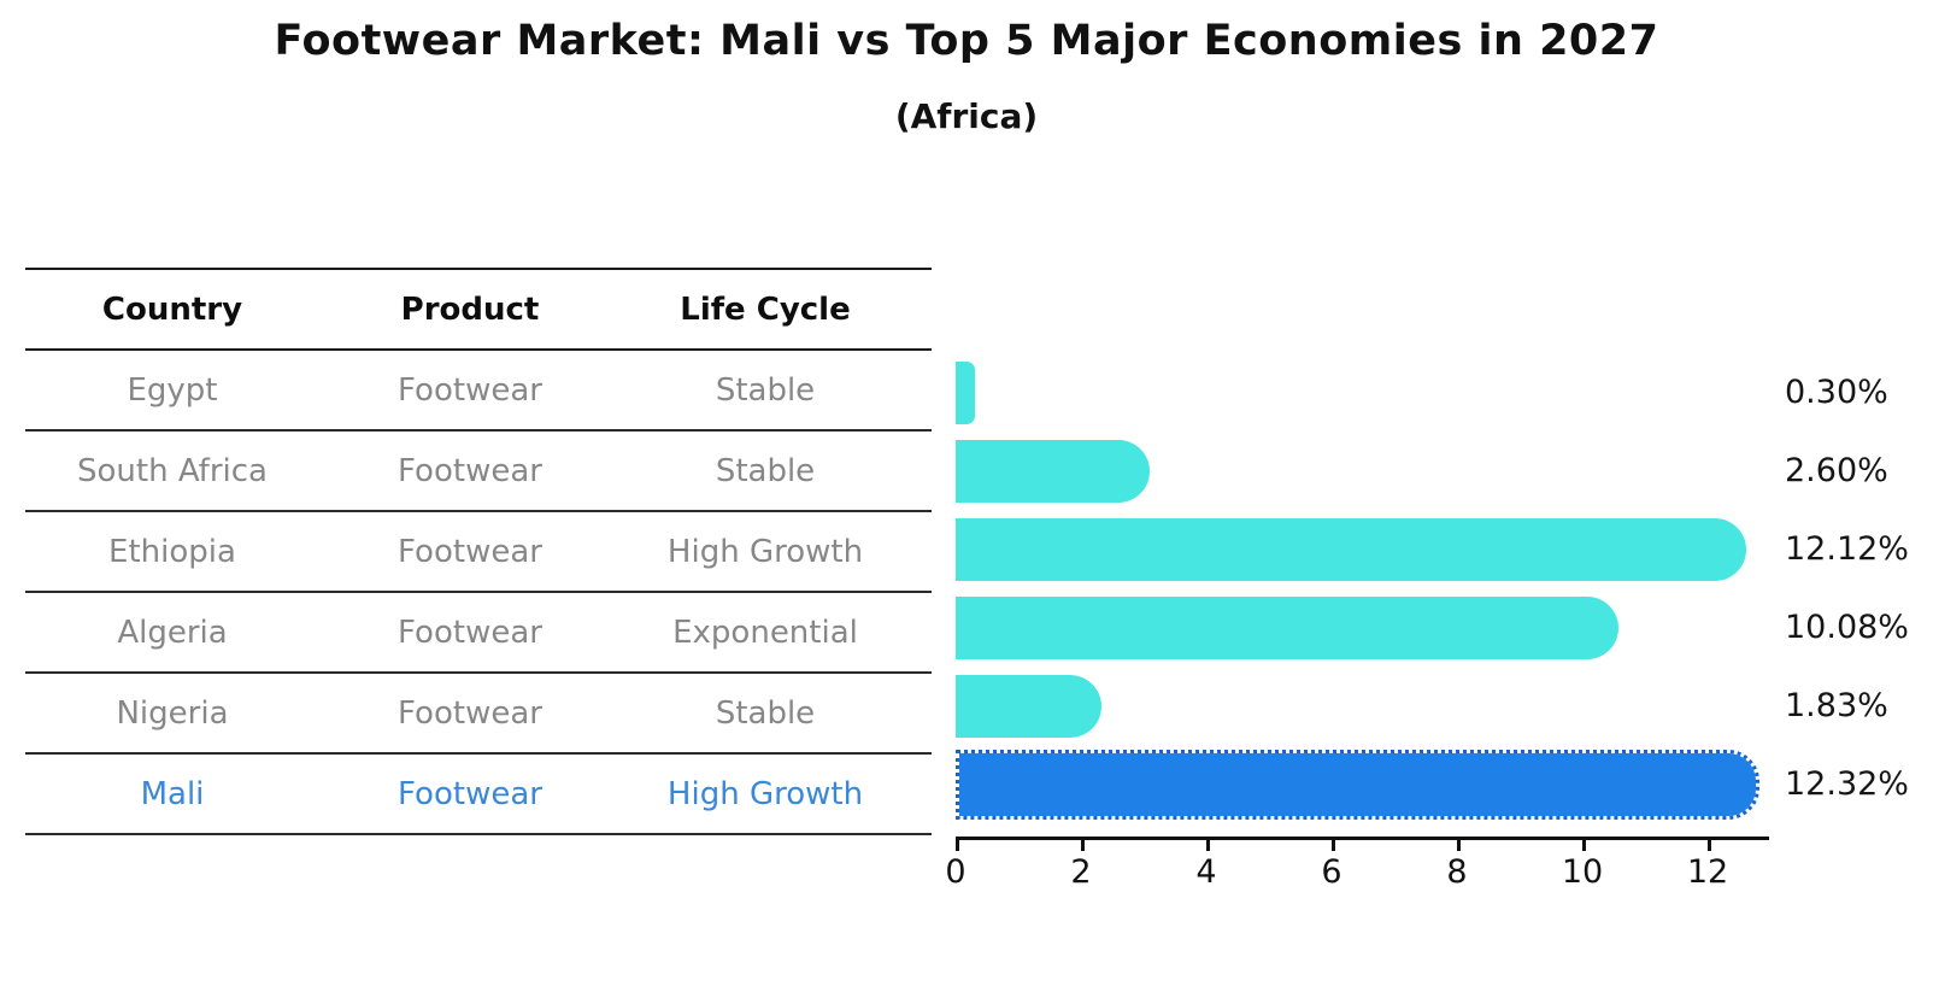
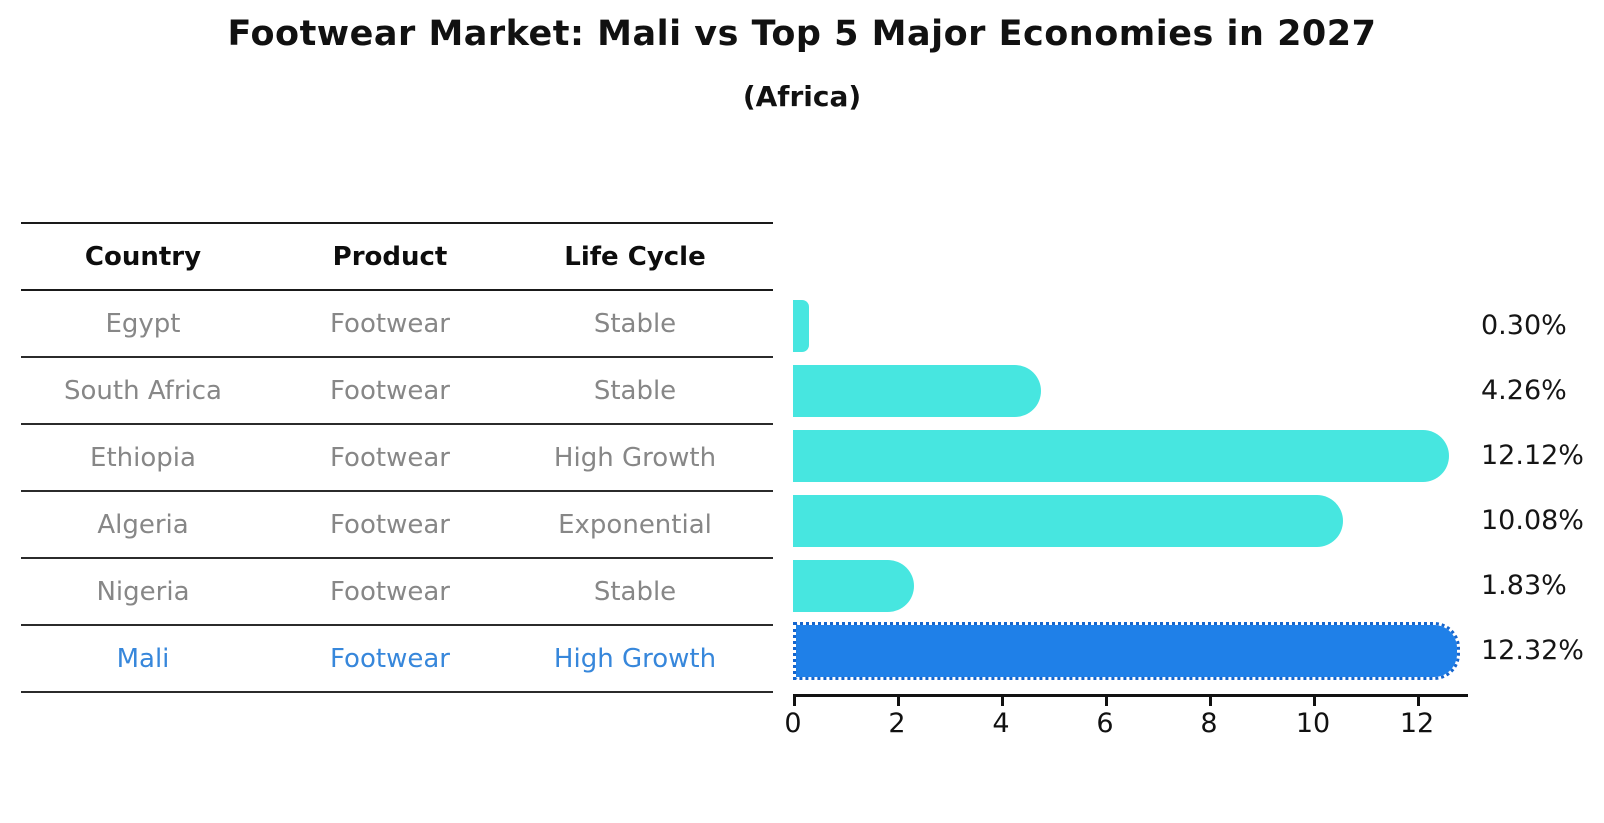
South Africa: 2.60% -> 4.26%
